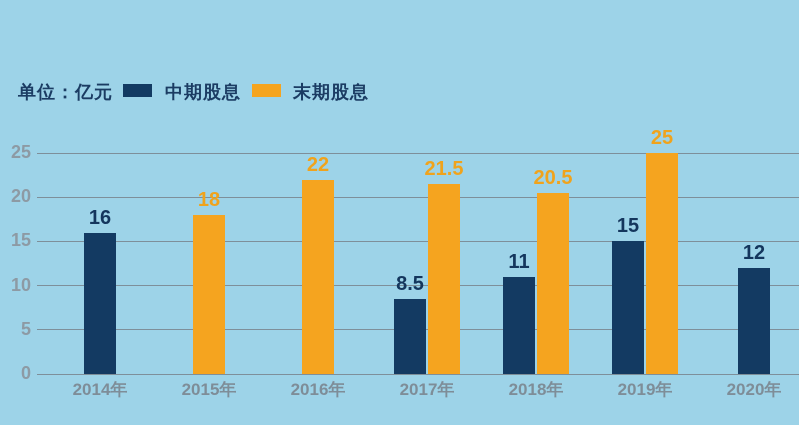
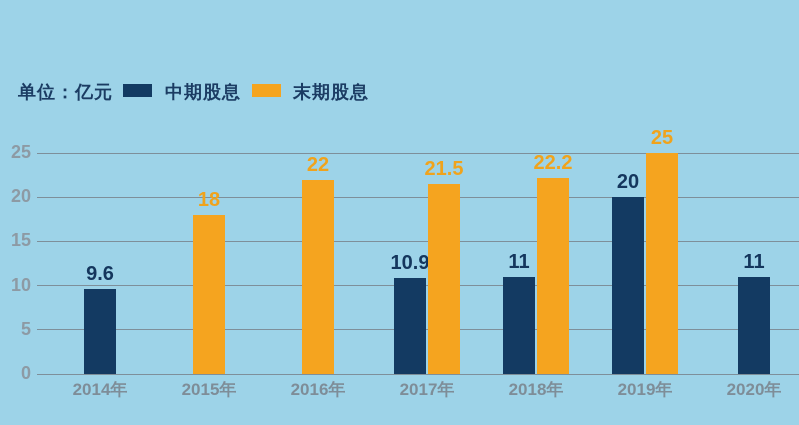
中期股息/2014年: 16 -> 9.6
中期股息/2017年: 8.5 -> 10.9
末期股息/2018年: 20.5 -> 22.2
中期股息/2019年: 15 -> 20
中期股息/2020年: 12 -> 11
